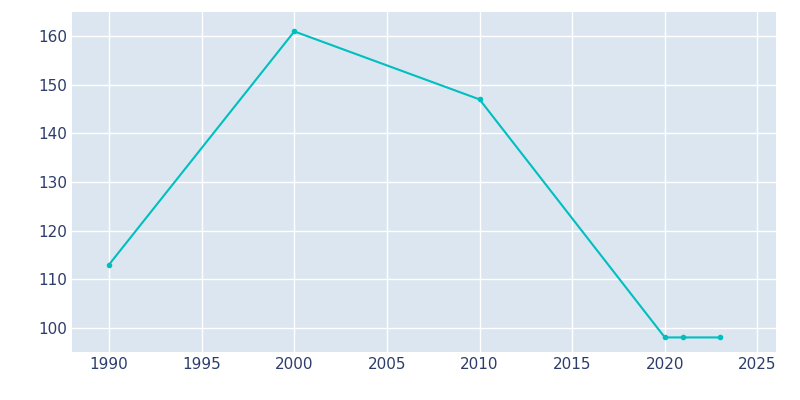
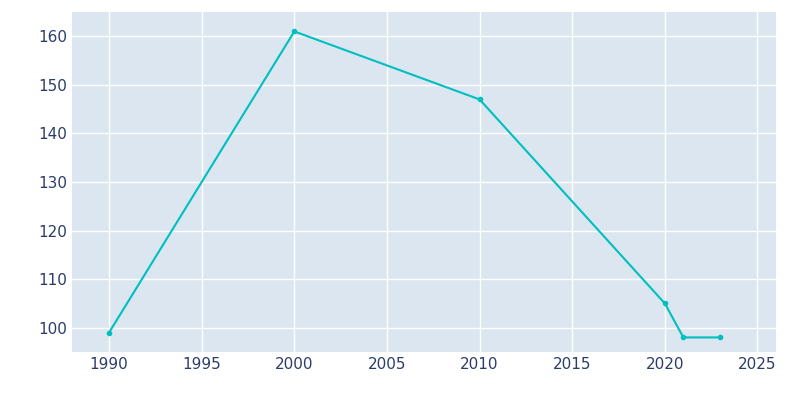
1990: 113 -> 99
2020: 98 -> 105
